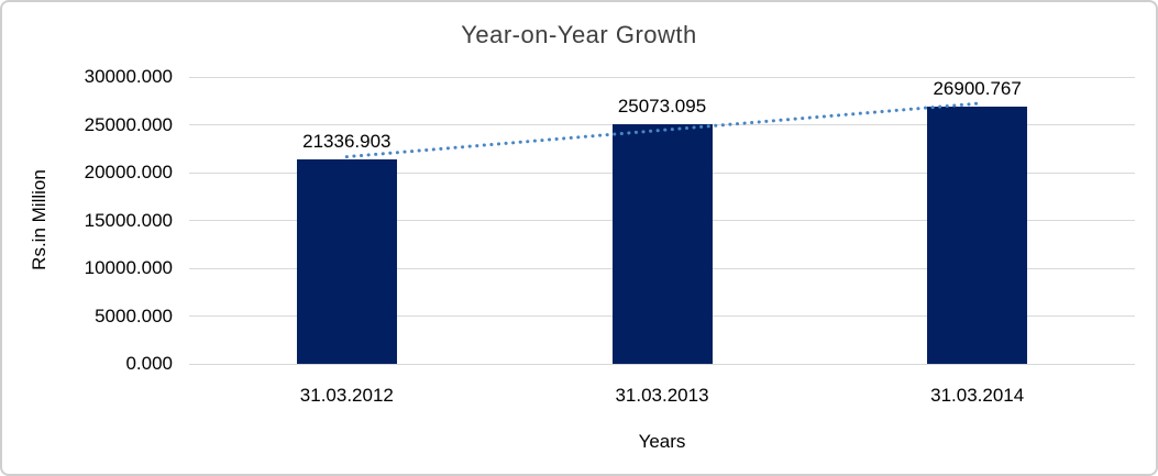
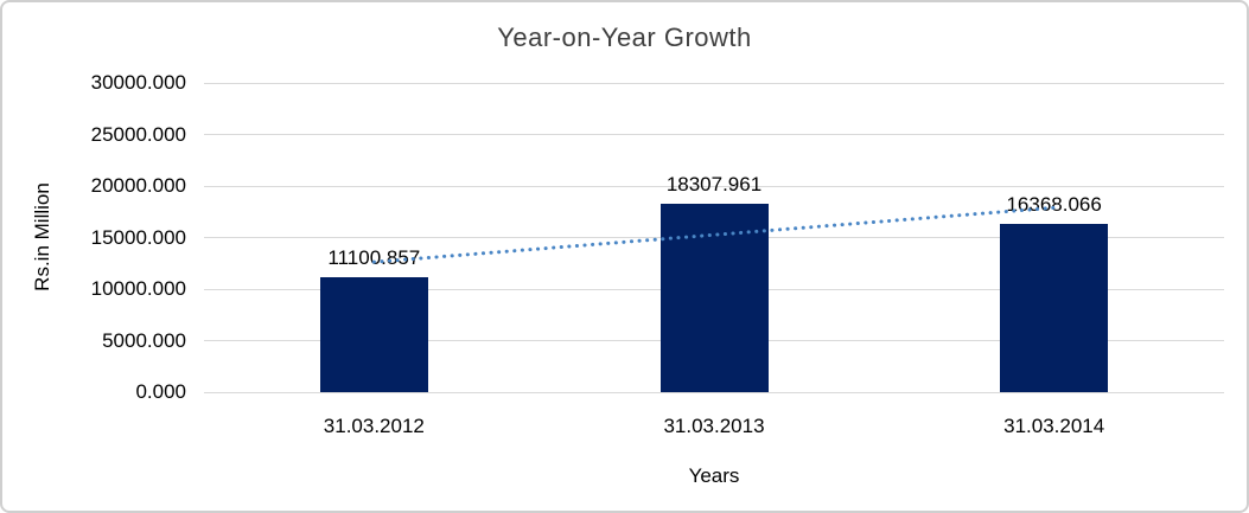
31.03.2012: 21336.903 -> 11100.857
31.03.2013: 25073.095 -> 18307.961
31.03.2014: 26900.767 -> 16368.066
